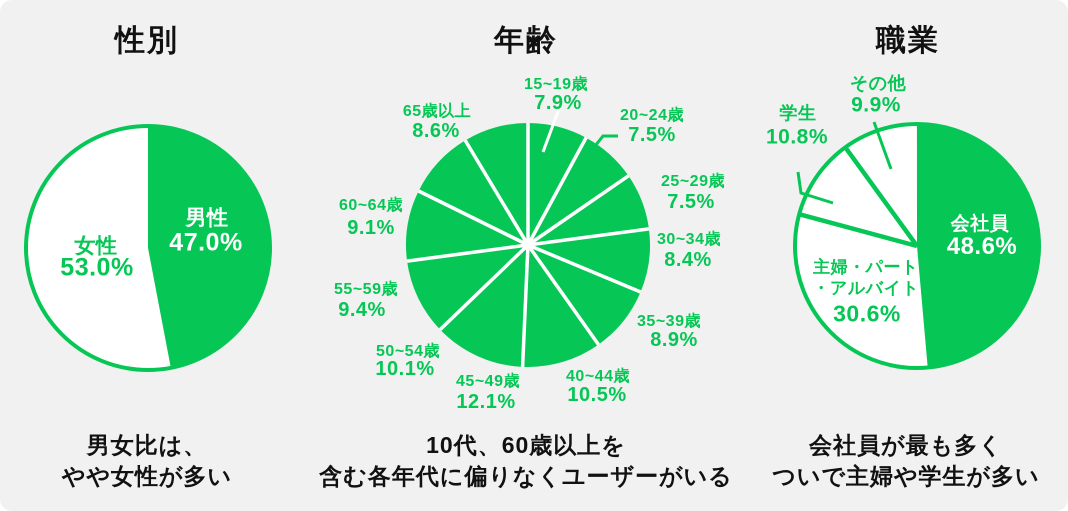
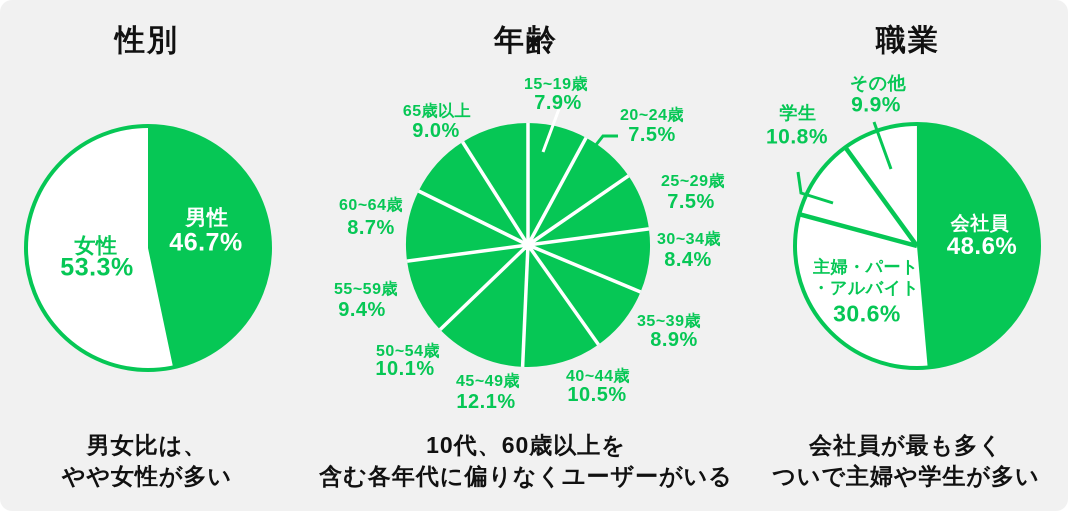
性別/男性: 47.0% -> 46.7%
性別/女性: 53.0% -> 53.3%
年齢/60~64歳: 9.1% -> 8.7%
年齢/65歳以上: 8.6% -> 9.0%
